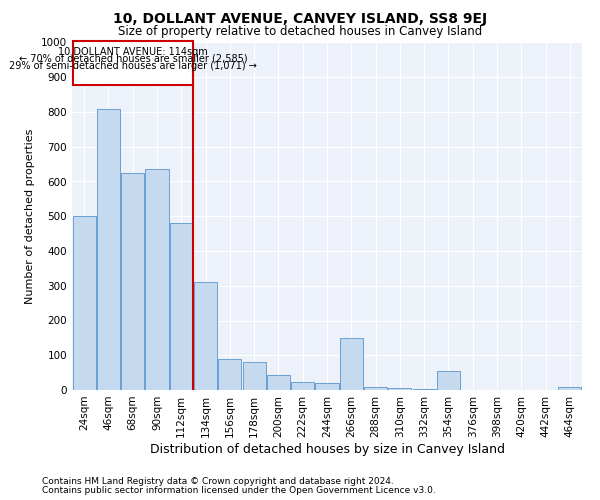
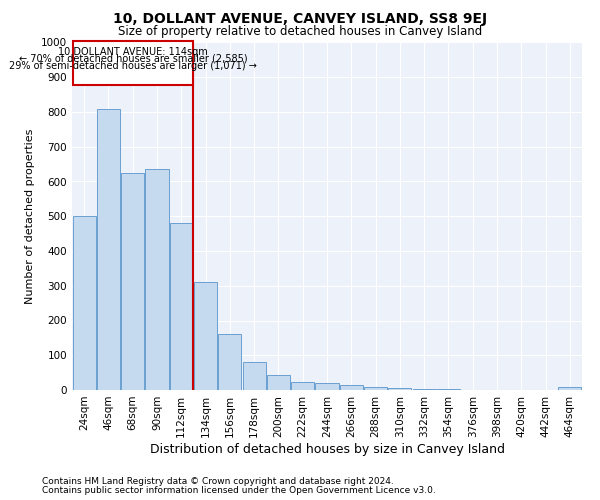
156sqm: 90 -> 160
266sqm: 150 -> 14
354sqm: 55 -> 2
